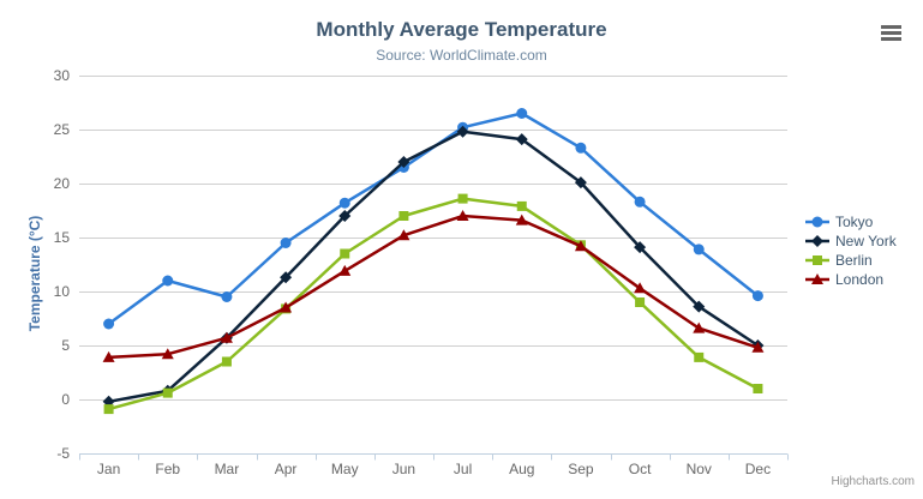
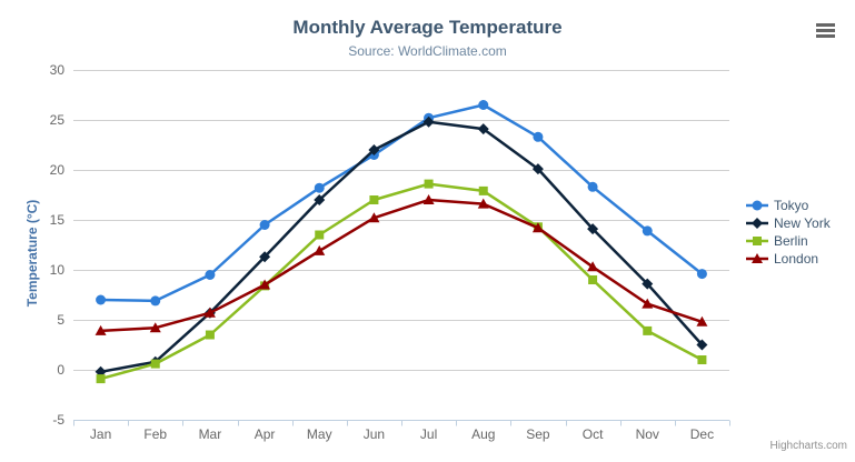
Tokyo/Feb: 11 -> 7
New York/Dec: 5 -> 2
